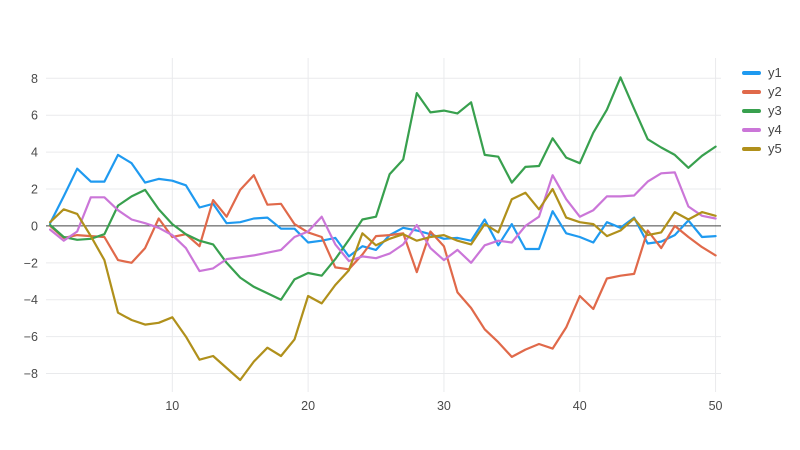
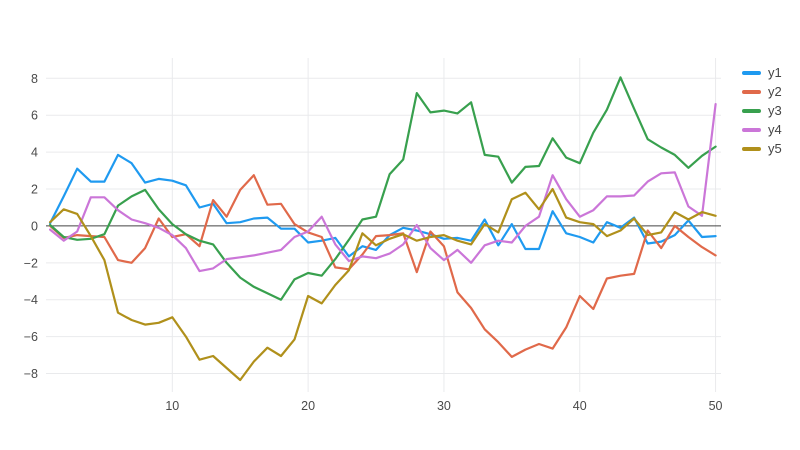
y4/50: 0.4 -> 6.6
